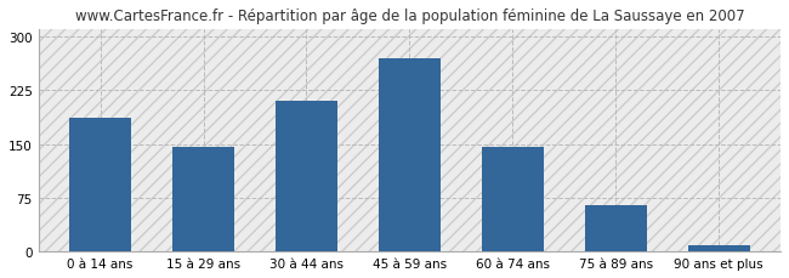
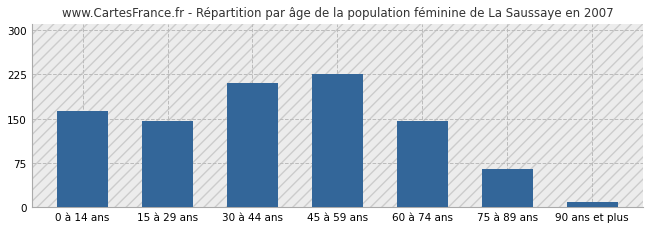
0 à 14 ans: 186 -> 163
45 à 59 ans: 270 -> 226
